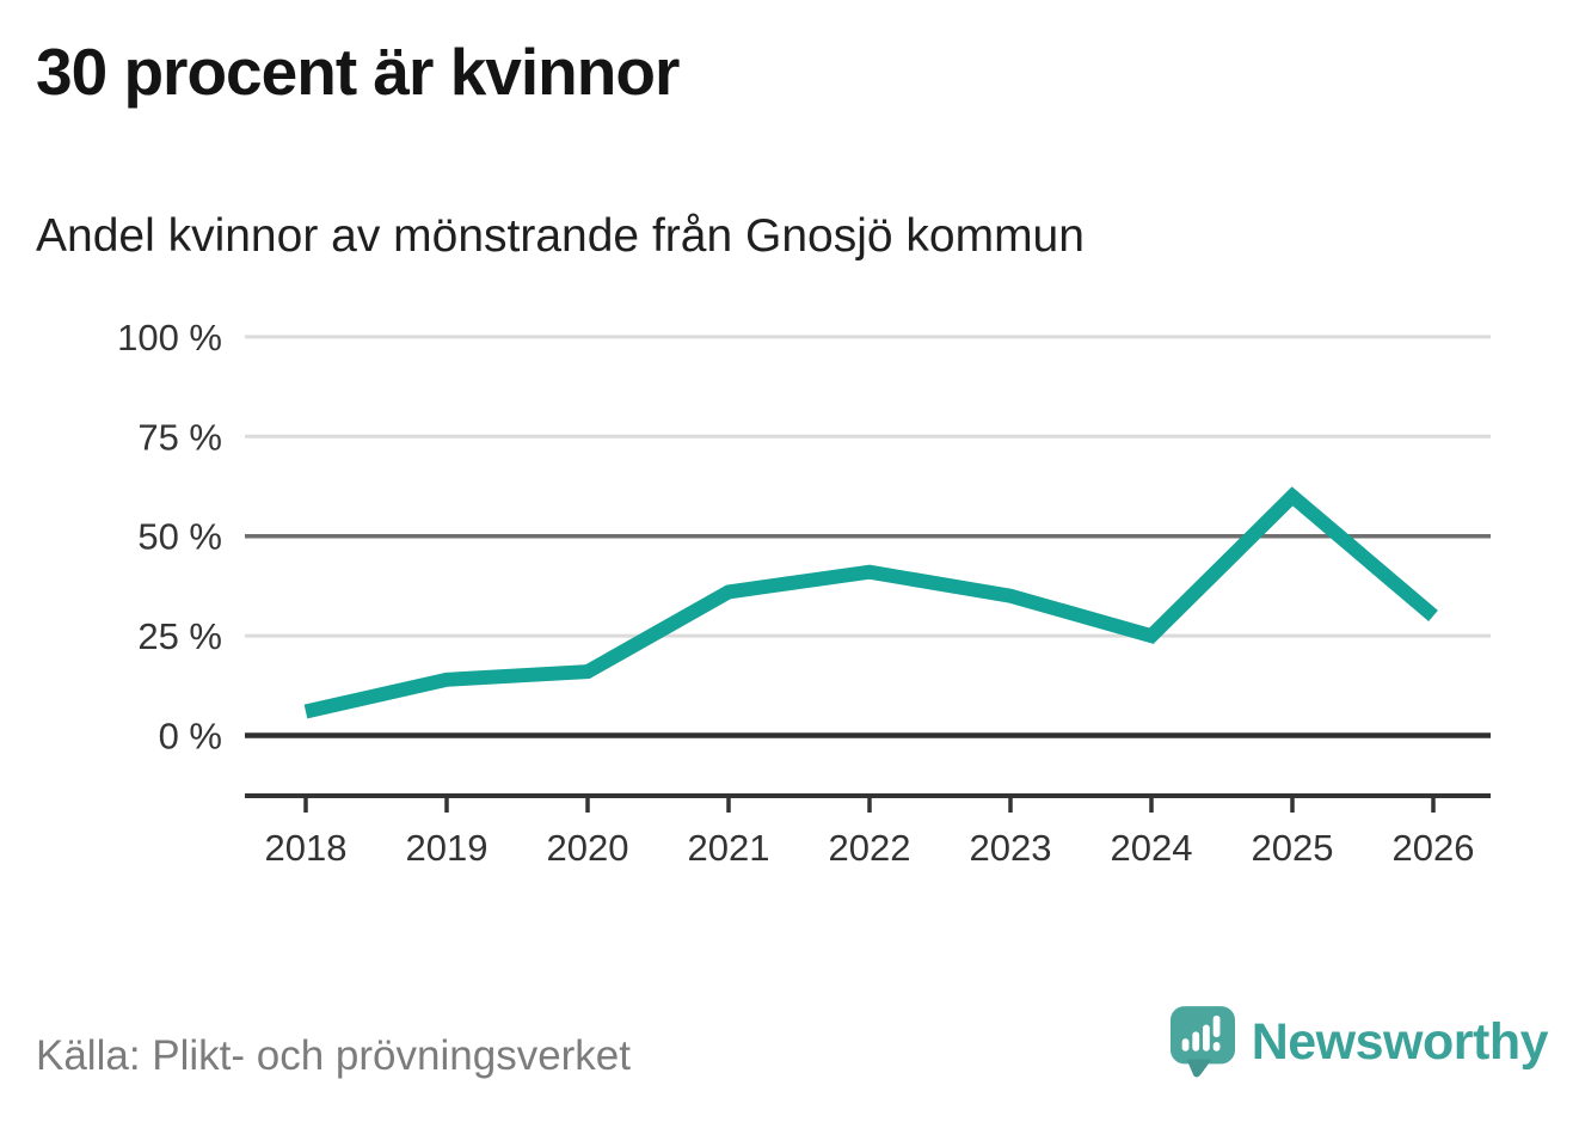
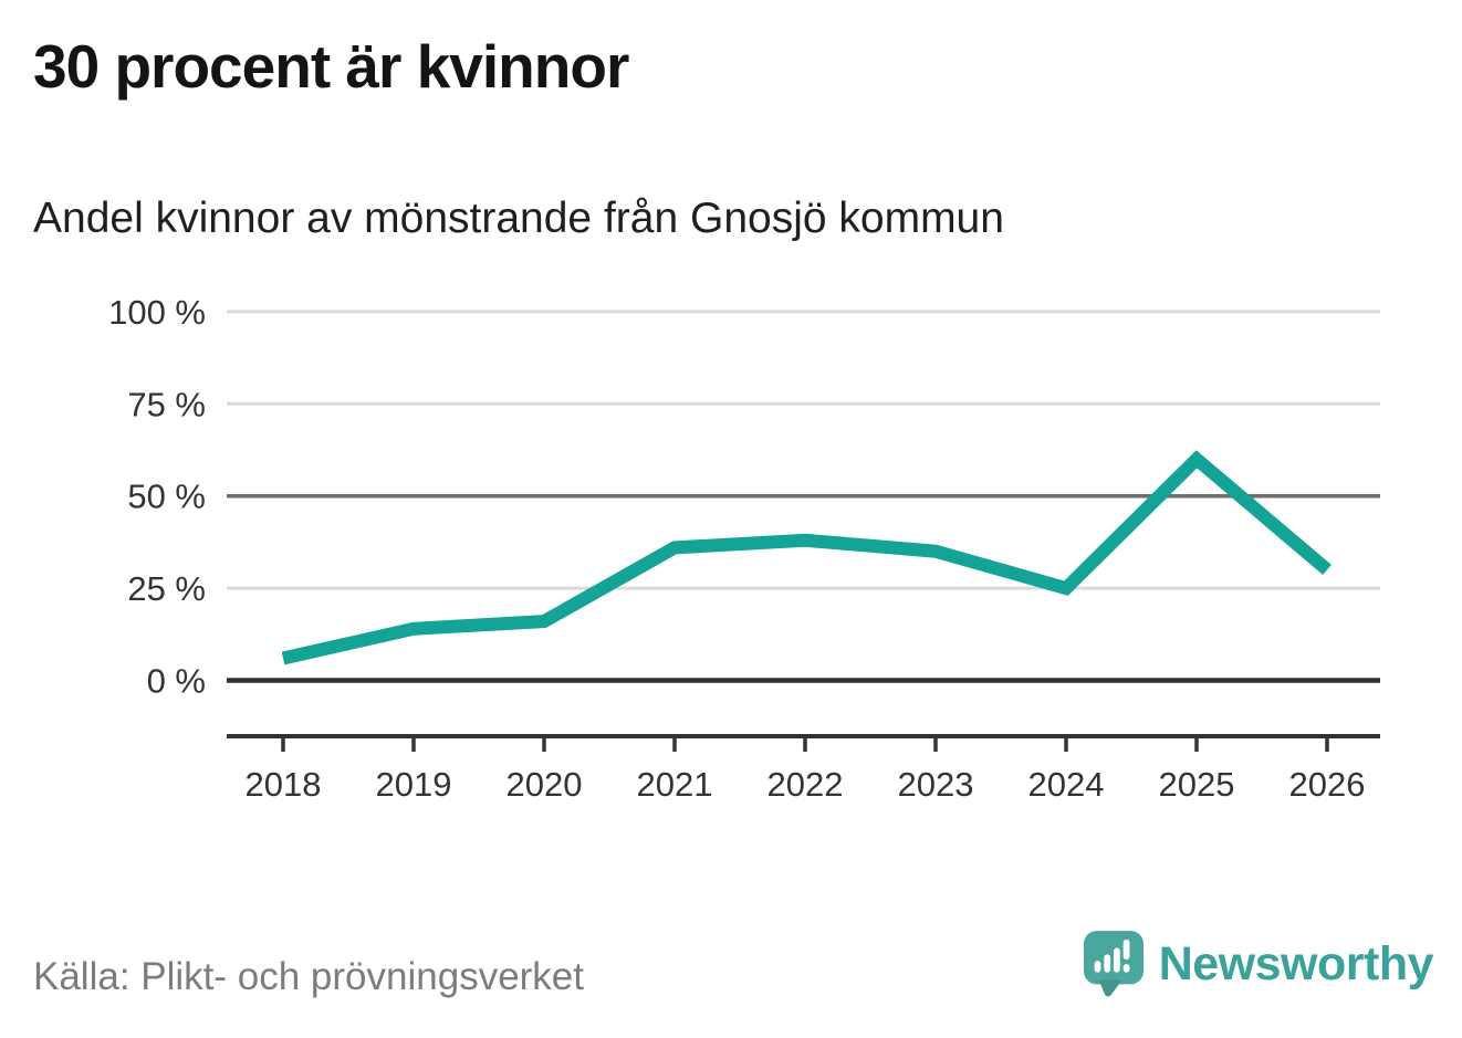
2022: 41% -> 38%
